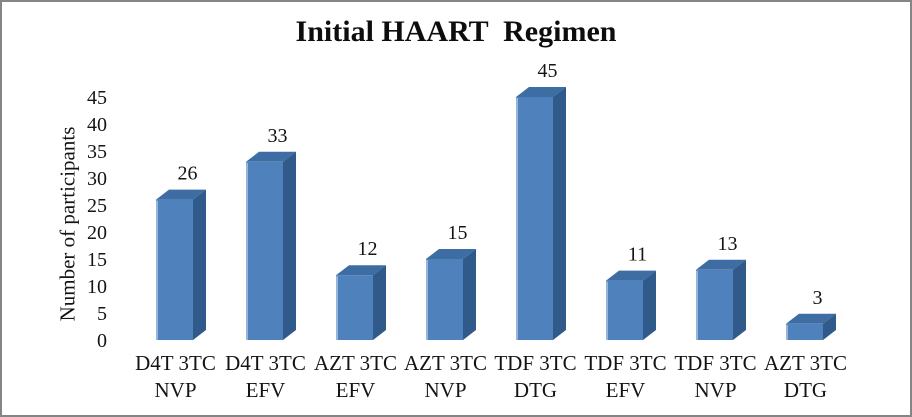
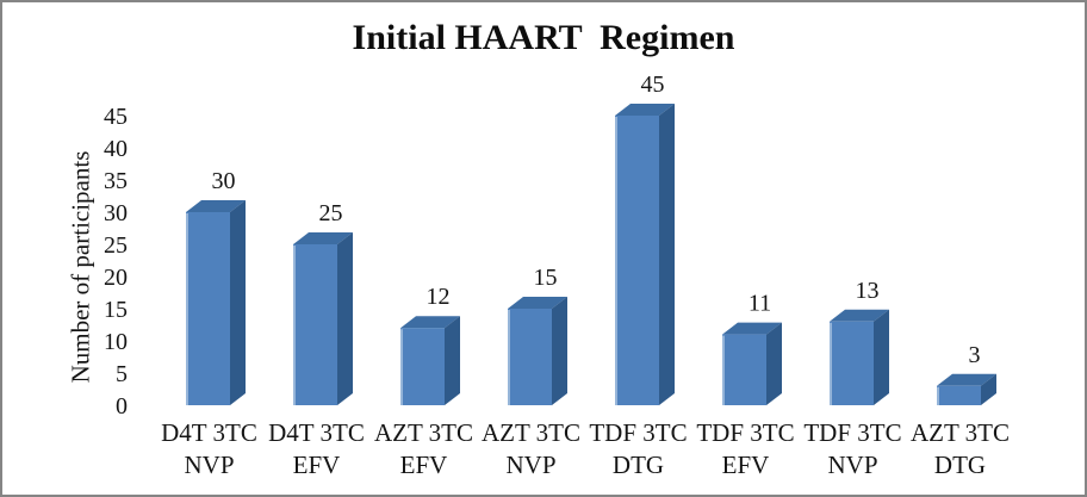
D4T 3TC NVP: 26 -> 30
D4T 3TC EFV: 33 -> 25
